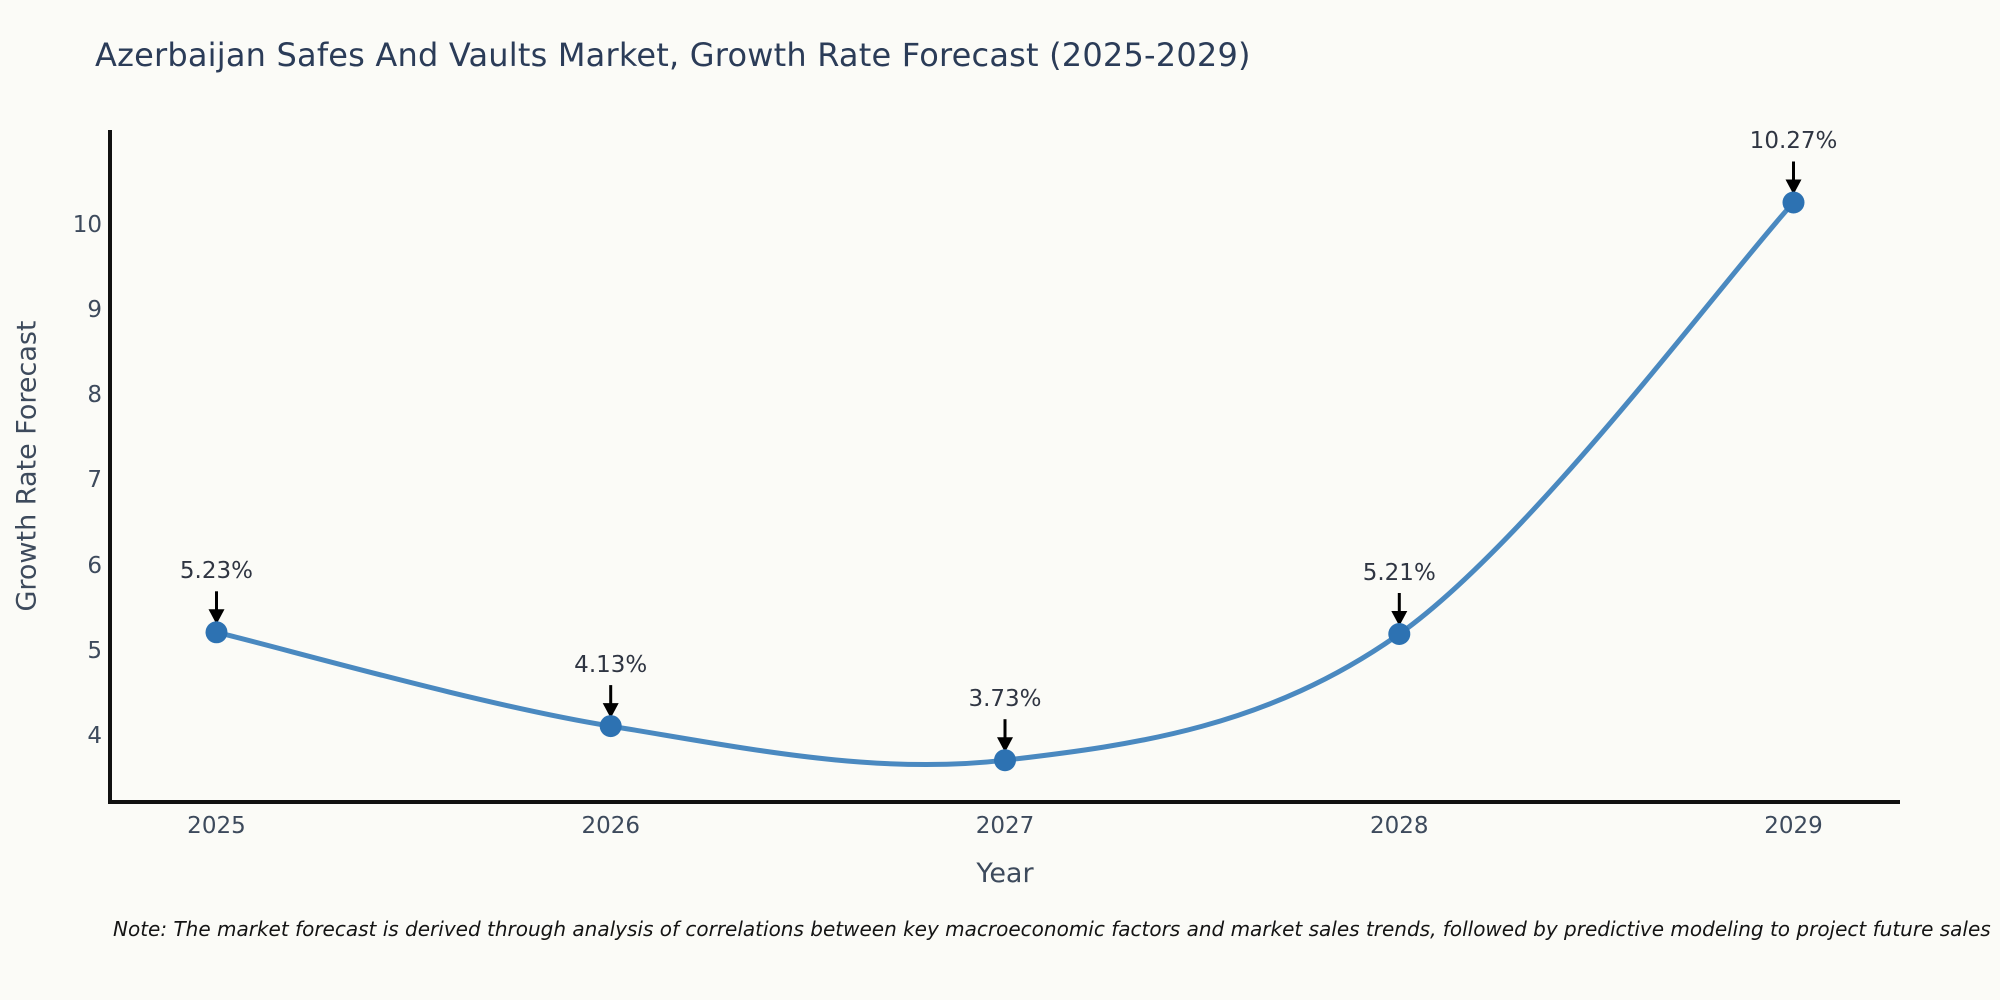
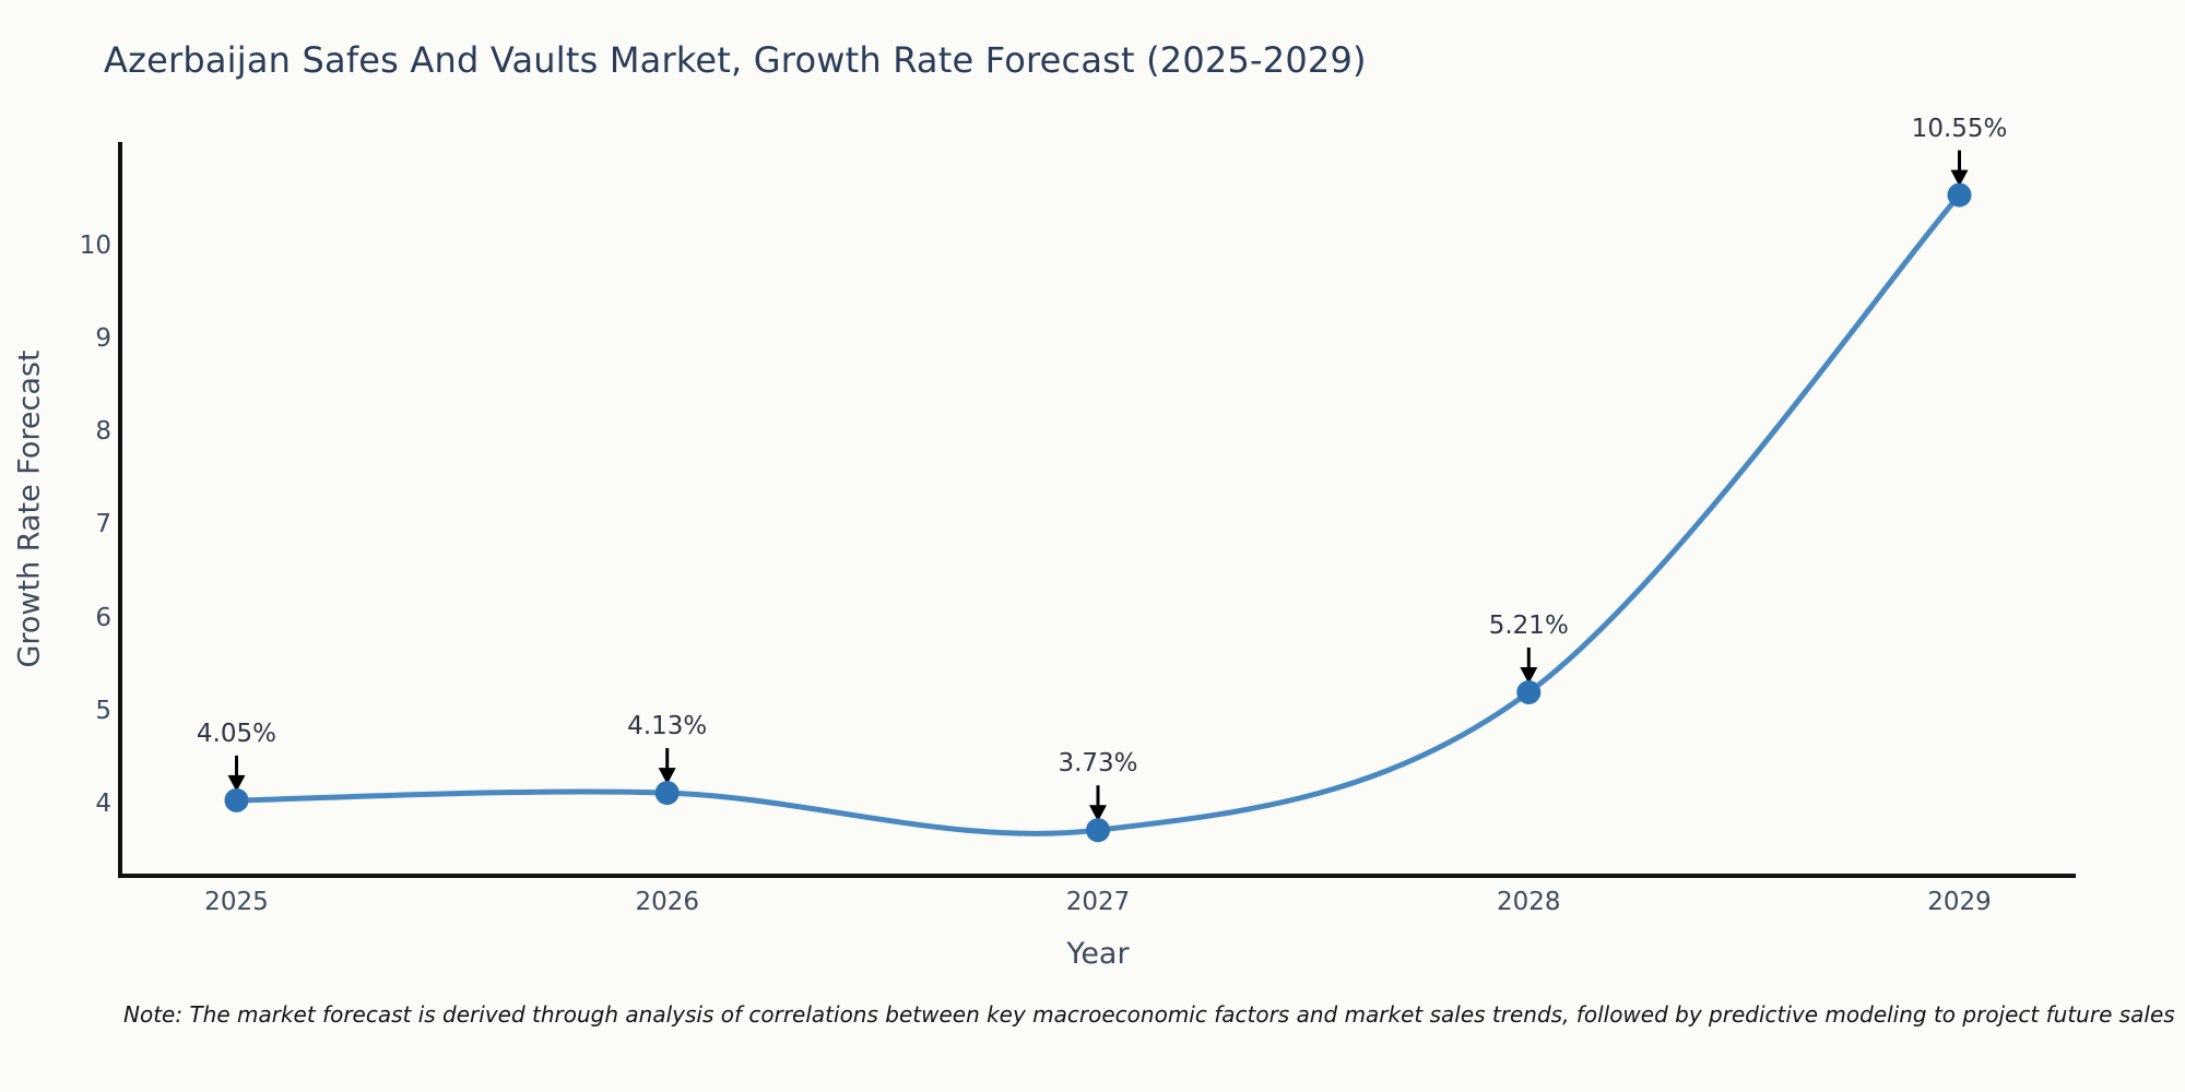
2025: 5.23% -> 4.05%
2029: 10.27% -> 10.55%
